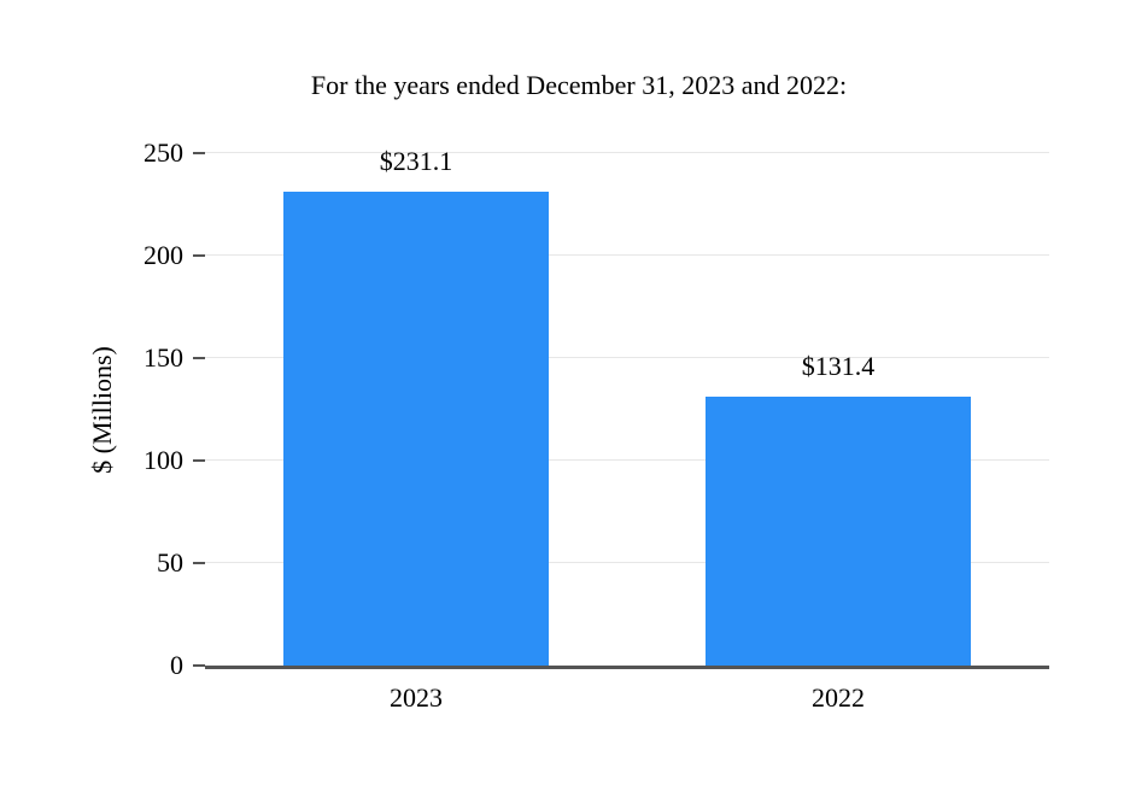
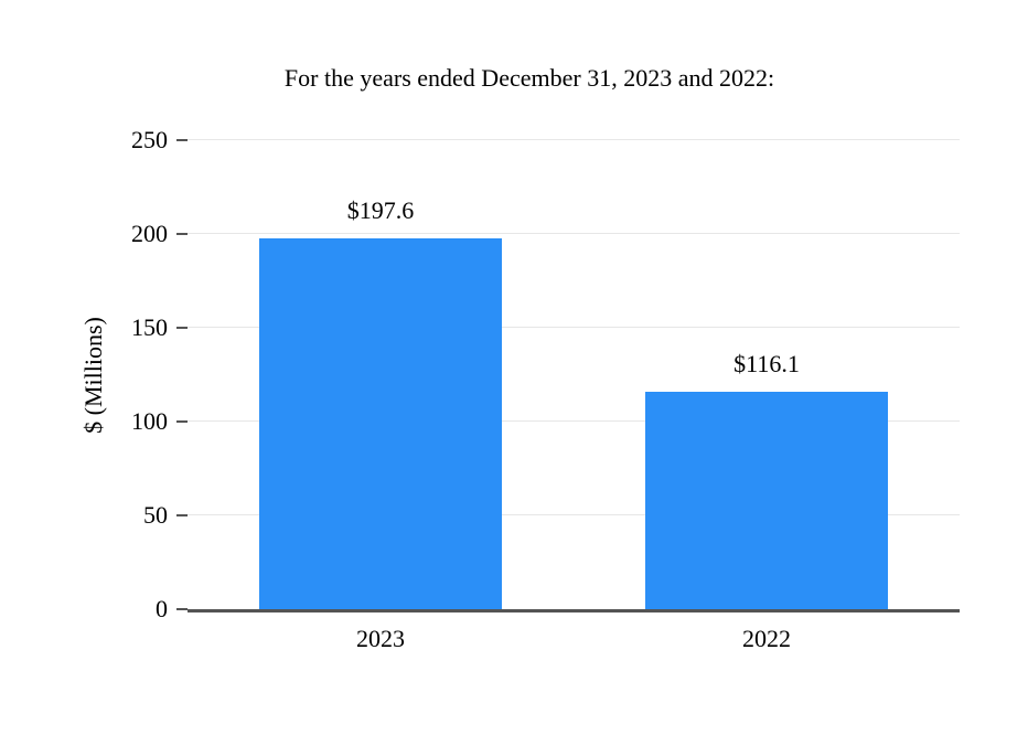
2023: $231.1 -> $197.6
2022: $131.4 -> $116.1
